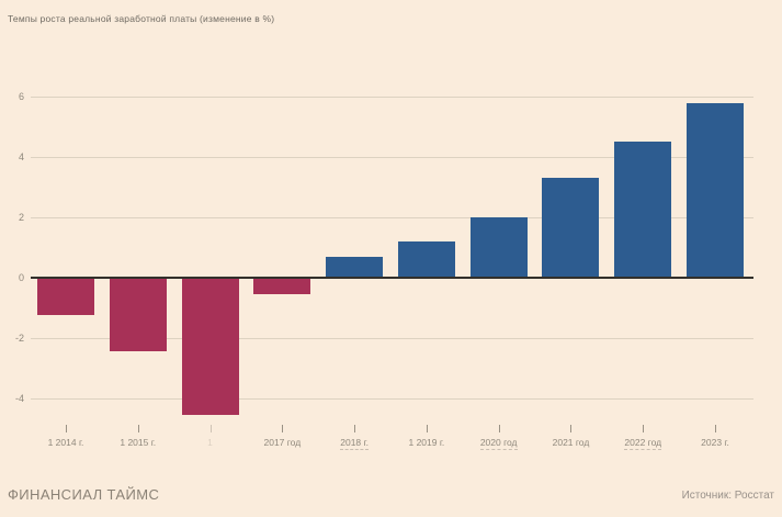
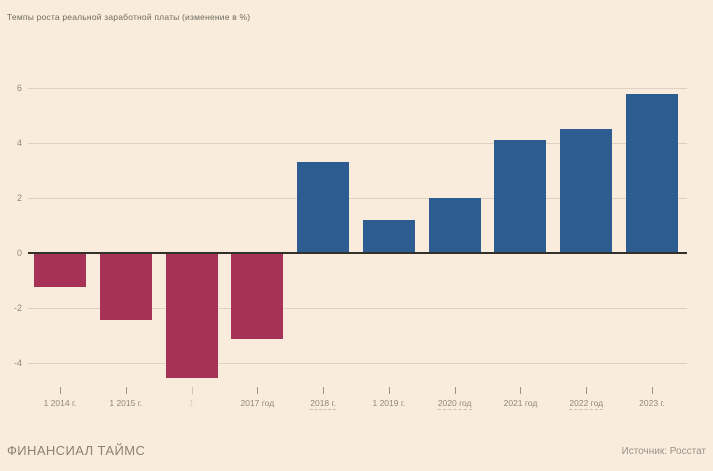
2017 год: -0.5 -> -3.1
2018 г.: 0.7 -> 3.3
2021 год: 3.3 -> 4.1
